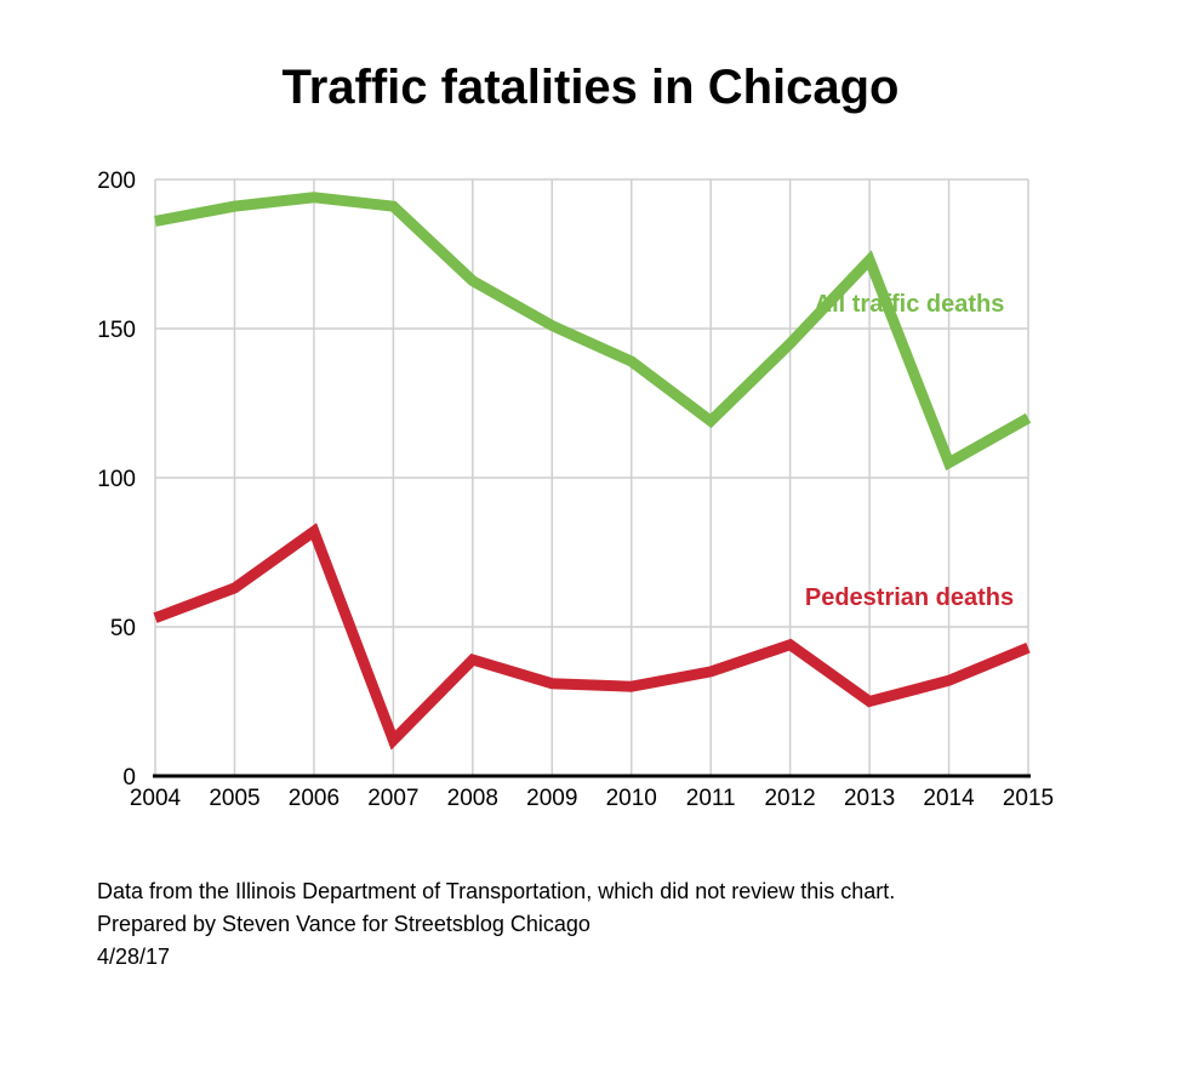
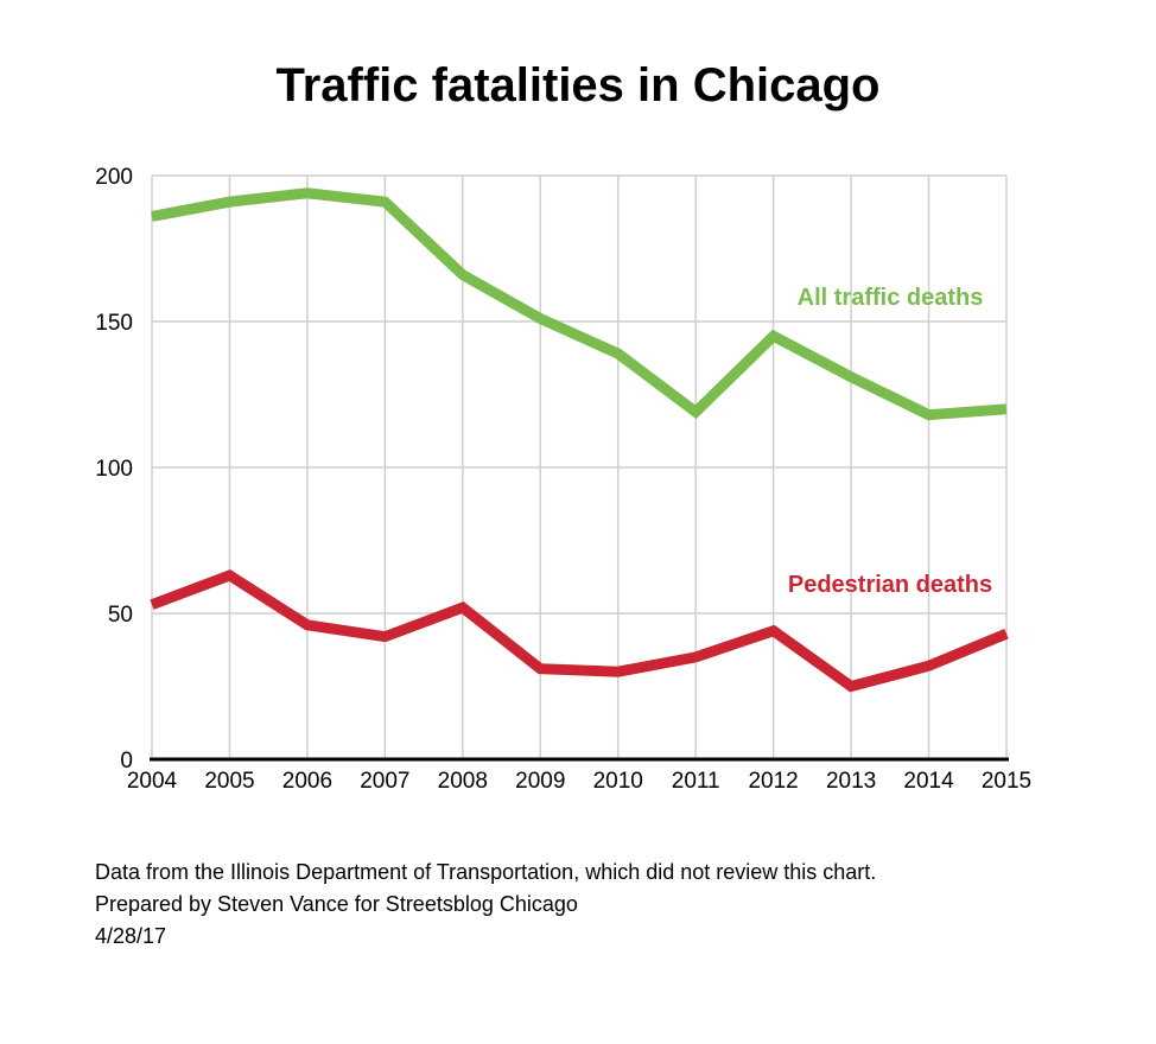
Pedestrian deaths/2006: 82 -> 46
Pedestrian deaths/2007: 12 -> 42
Pedestrian deaths/2008: 39 -> 52
All traffic deaths/2013: 173 -> 131
All traffic deaths/2014: 105 -> 118
